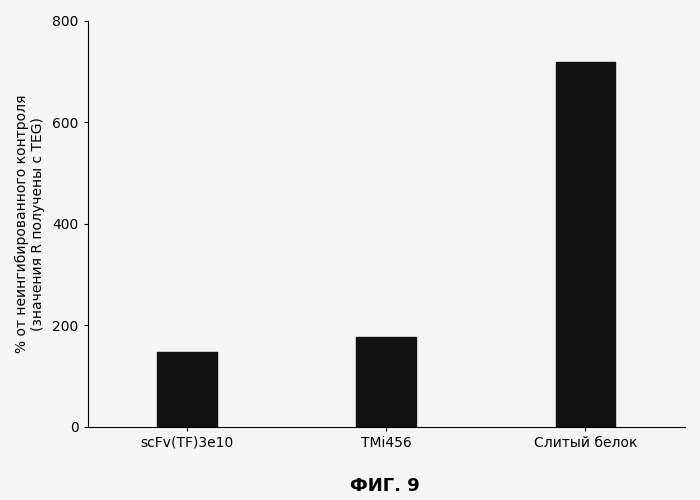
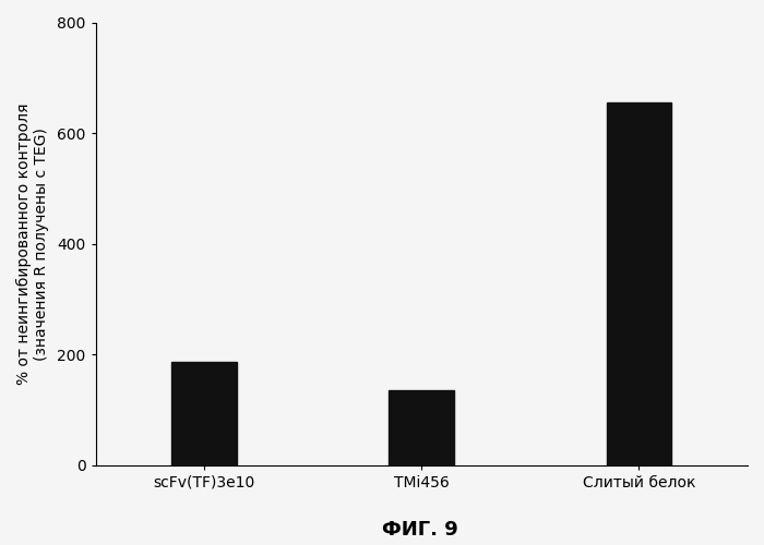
scFv(TF)3e10: 148 -> 186
TMi456: 178 -> 136
Слитый белок: 718 -> 656
